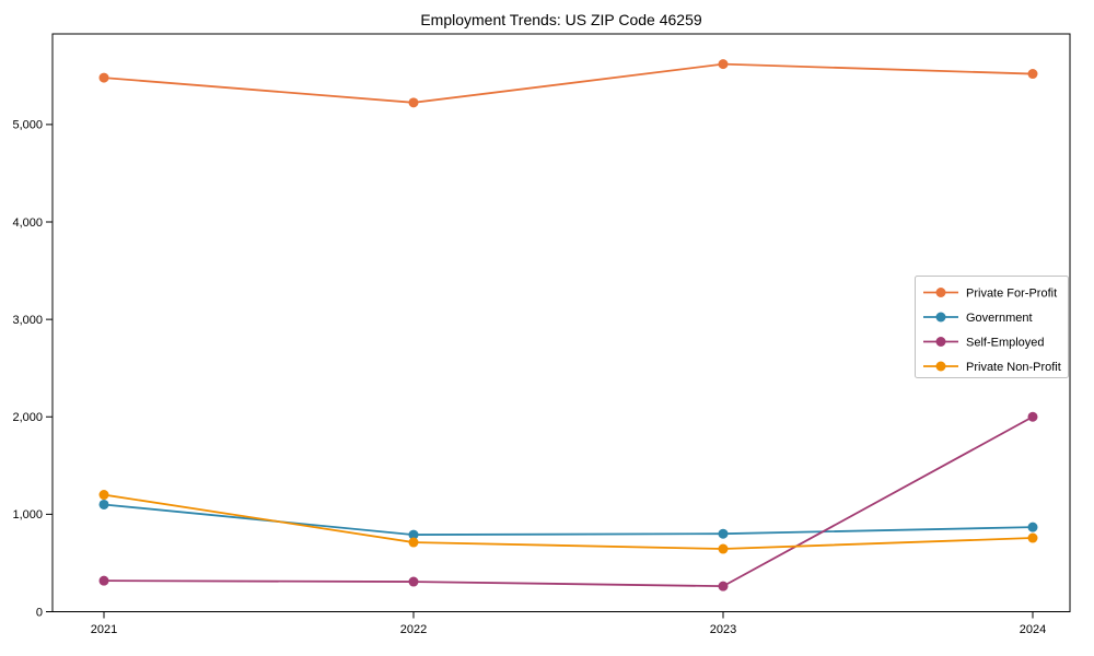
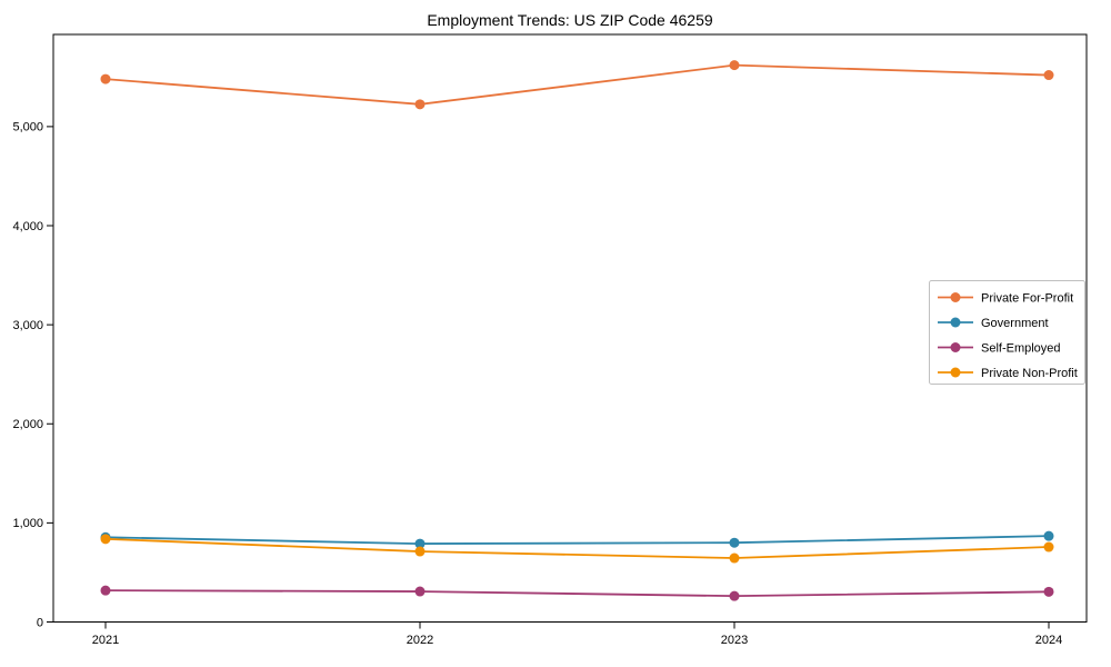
Government/2021: 1100 -> 900
Private Non-Profit/2021: 1200 -> 800
Self-Employed/2024: 2000 -> 300
